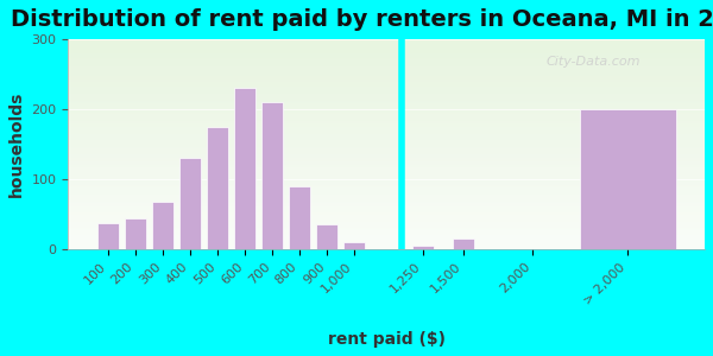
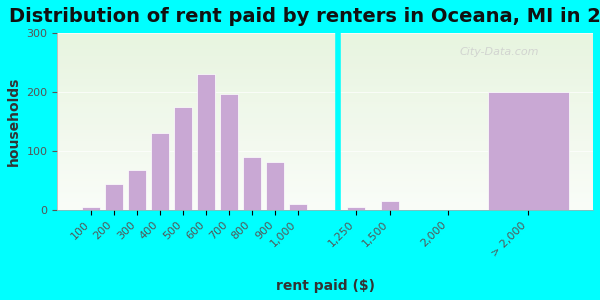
100: 38 -> 5
700: 210 -> 197
900: 36 -> 82
